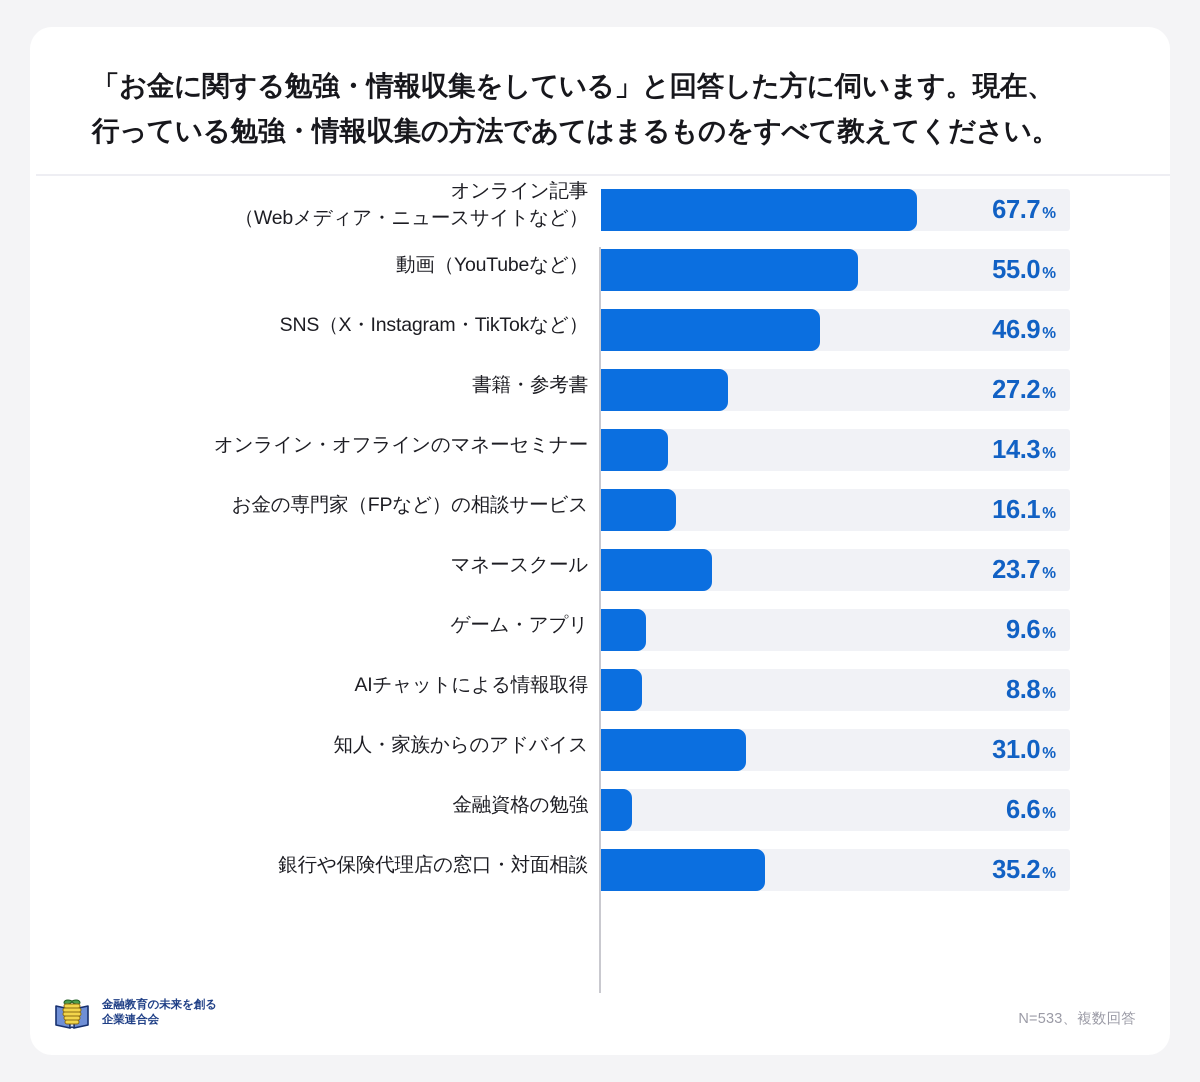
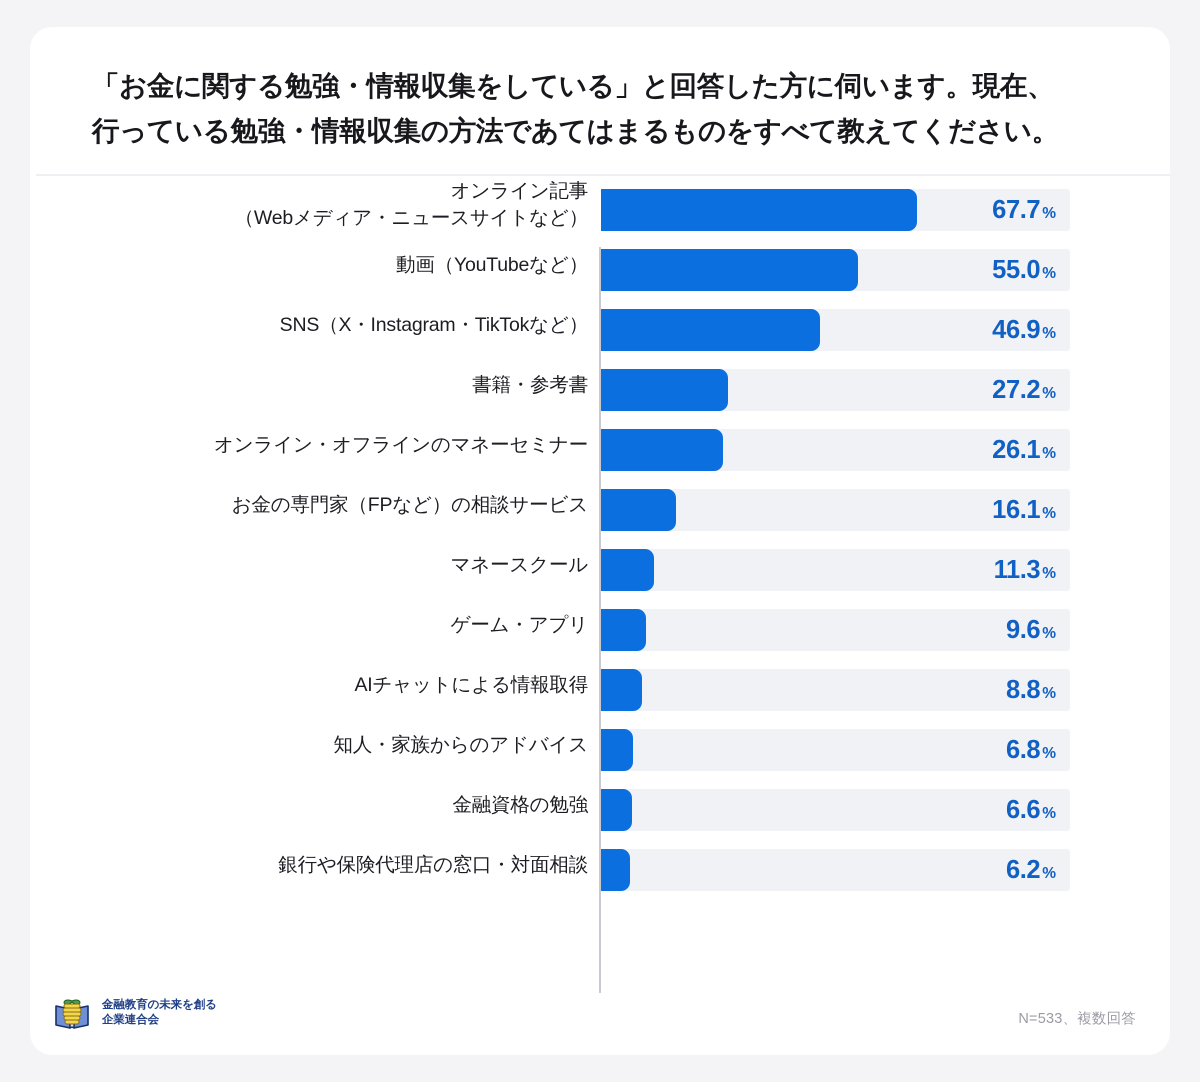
オンライン・オフラインのマネーセミナー: 14.3 -> 26.1
マネースクール: 23.7 -> 11.3
知人・家族からのアドバイス: 31.0 -> 6.8
銀行や保険代理店の窓口・対面相談: 35.2 -> 6.2
